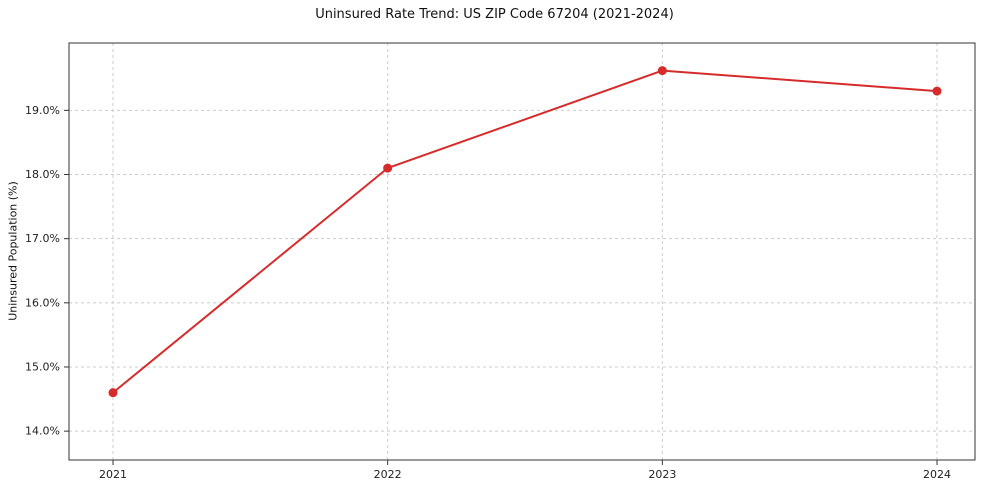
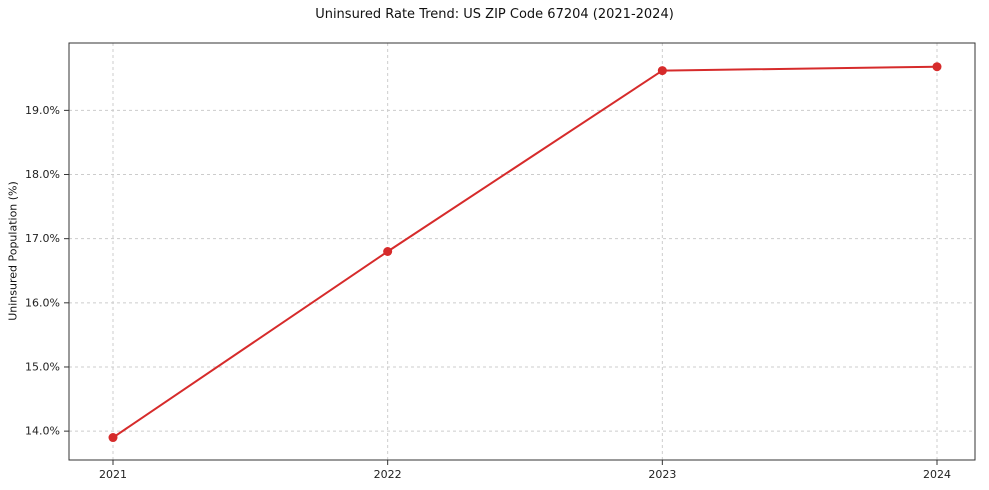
2021: 14.6% -> 13.9%
2022: 18.1% -> 16.8%
2024: 19.3% -> 19.7%
